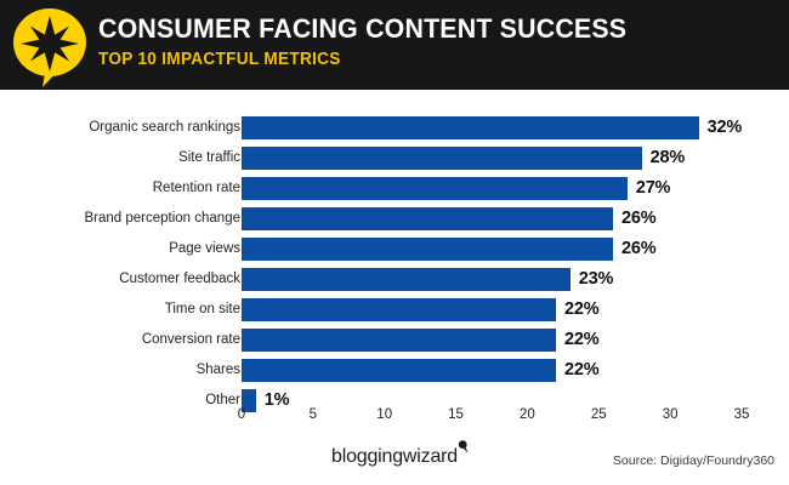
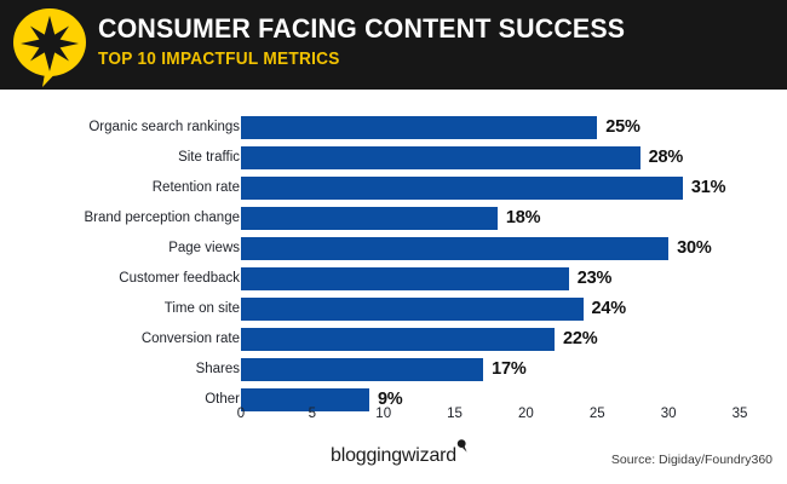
Organic search rankings: 32% -> 25%
Retention rate: 27% -> 31%
Brand perception change: 26% -> 18%
Page views: 26% -> 30%
Time on site: 22% -> 24%
Shares: 22% -> 17%
Other: 1% -> 9%
